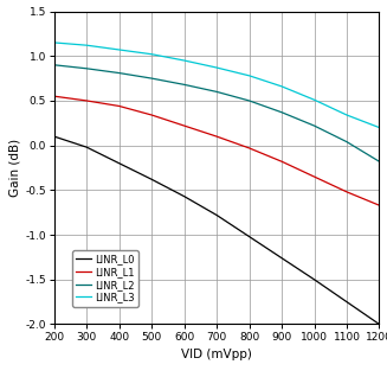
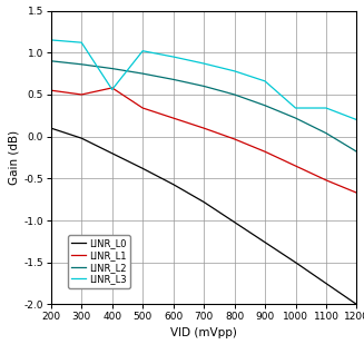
LINR_L1/400: 0.44 -> 0.58
LINR_L3/400: 1.07 -> 0.56
LINR_L3/1000: 0.51 -> 0.34
